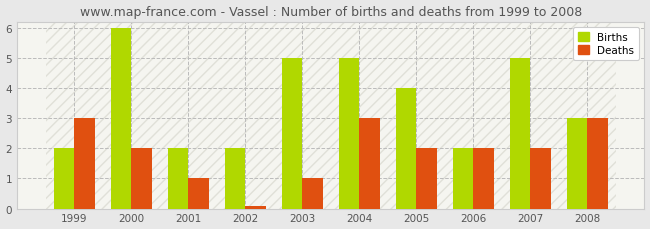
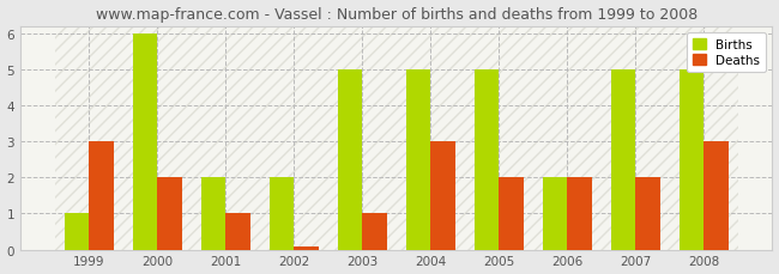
Births/1999: 2 -> 1
Births/2005: 4 -> 5
Births/2008: 3 -> 5
